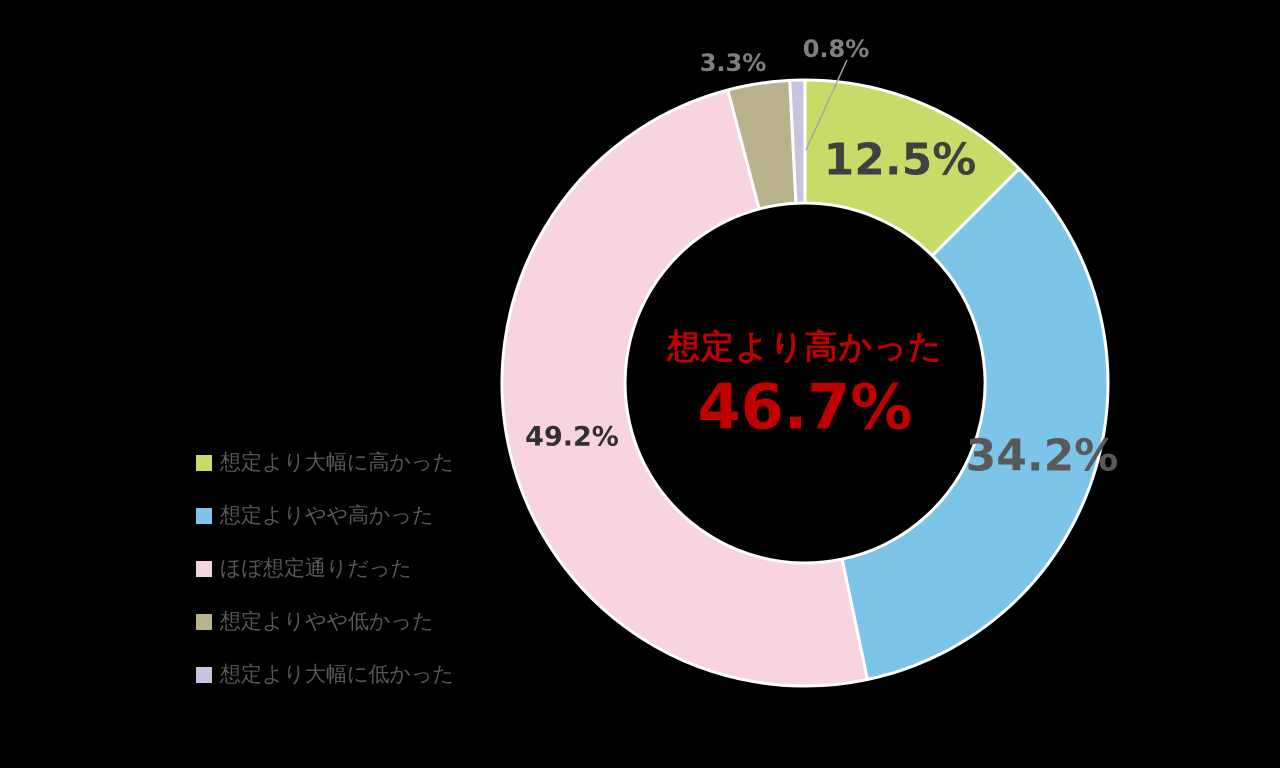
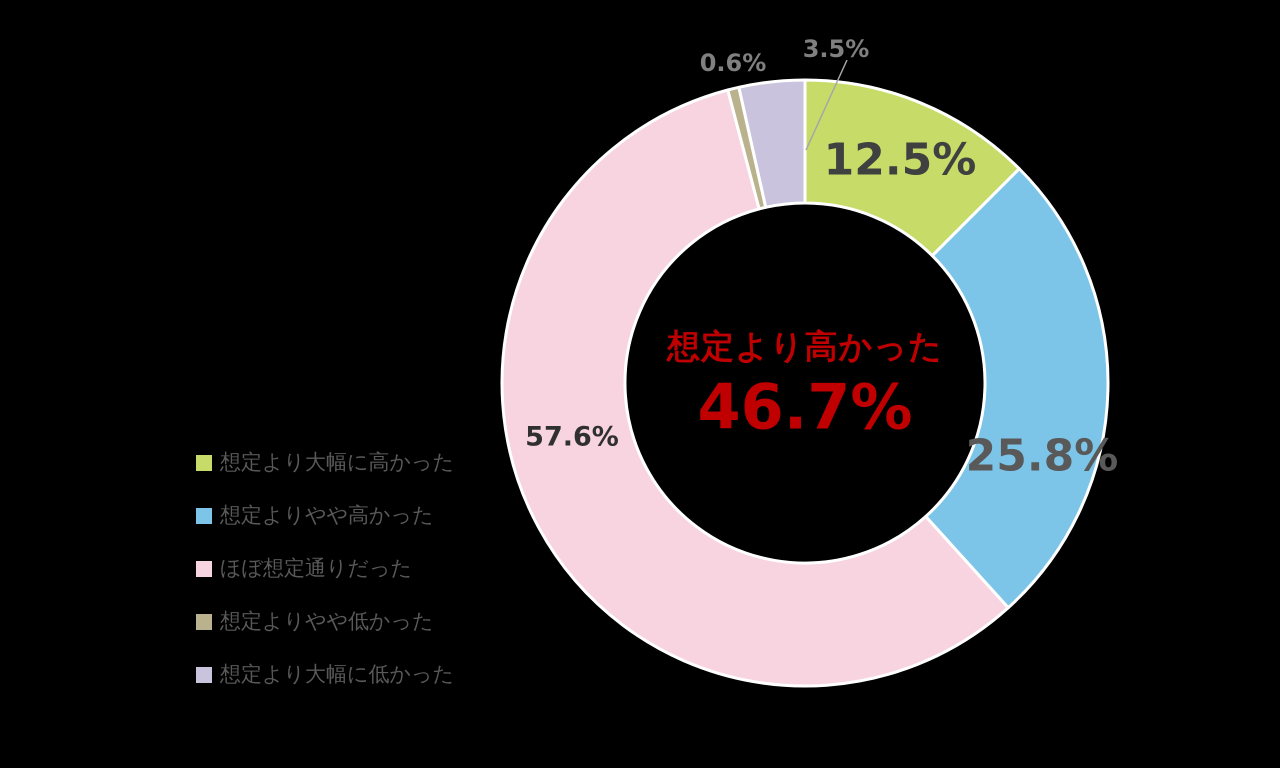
想定よりやや高かった: 34.2% -> 25.8%
ほぼ想定通りだった: 49.2% -> 57.6%
想定よりやや低かった: 3.3% -> 0.6%
想定より大幅に低かった: 0.8% -> 3.5%
